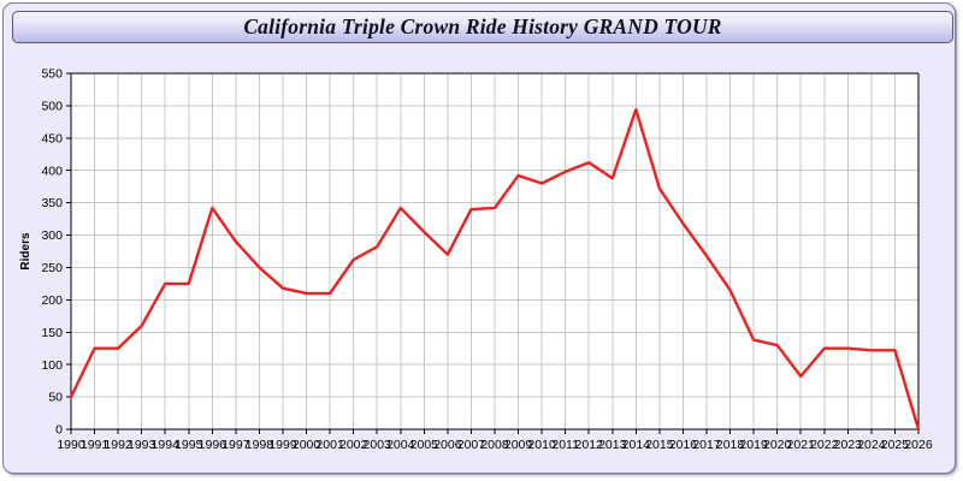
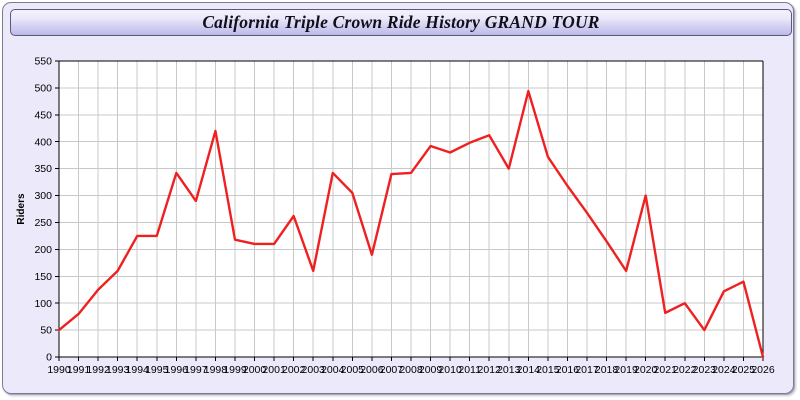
1991: 120 -> 80
1998: 250 -> 420
2003: 280 -> 160
2006: 270 -> 190
2013: 390 -> 350
2019: 140 -> 160
2020: 130 -> 300
2022: 120 -> 100
2023: 120 -> 50
2025: 120 -> 140
